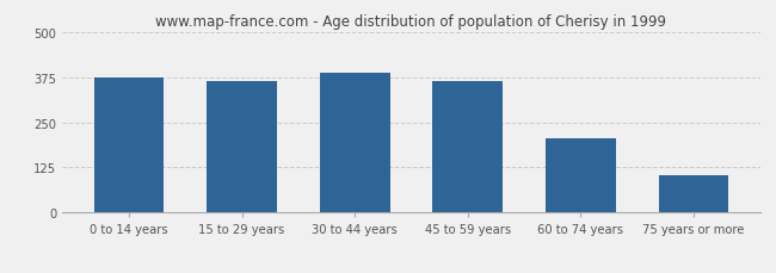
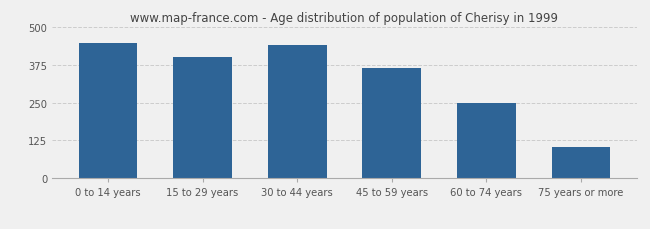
0 to 14 years: 374 -> 445
15 to 29 years: 362 -> 400
30 to 44 years: 386 -> 440
60 to 74 years: 204 -> 250
